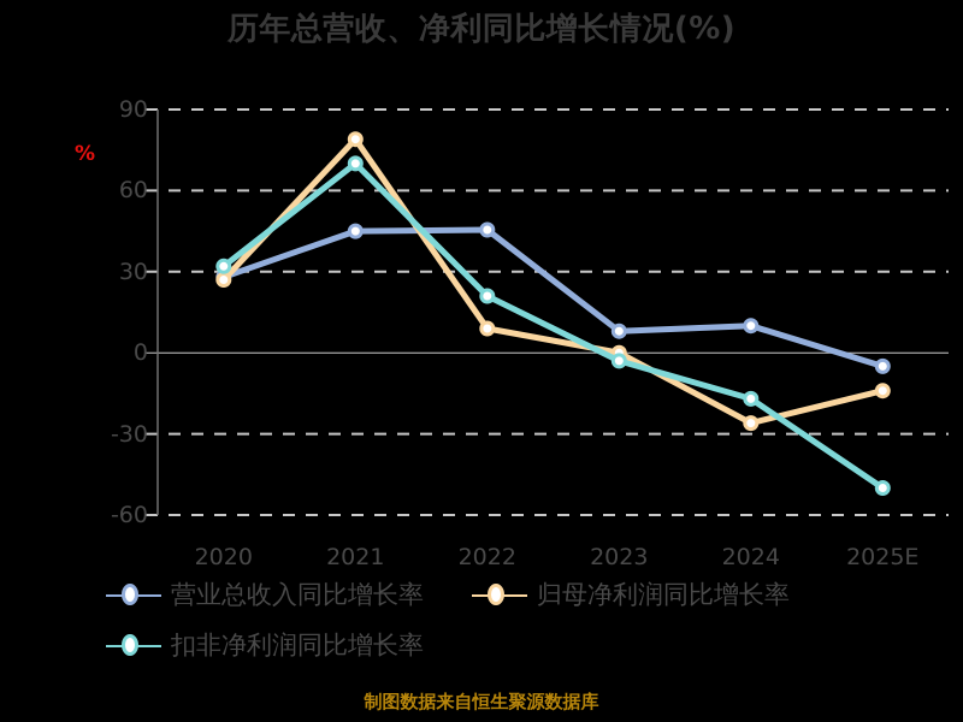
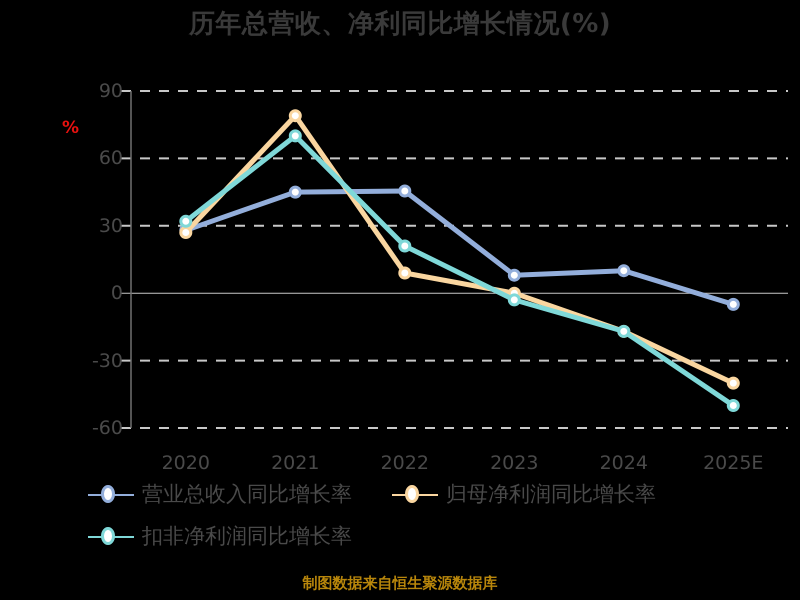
归母净利润同比增长率/2024: -26 -> -17
归母净利润同比增长率/2025E: -14 -> -40
